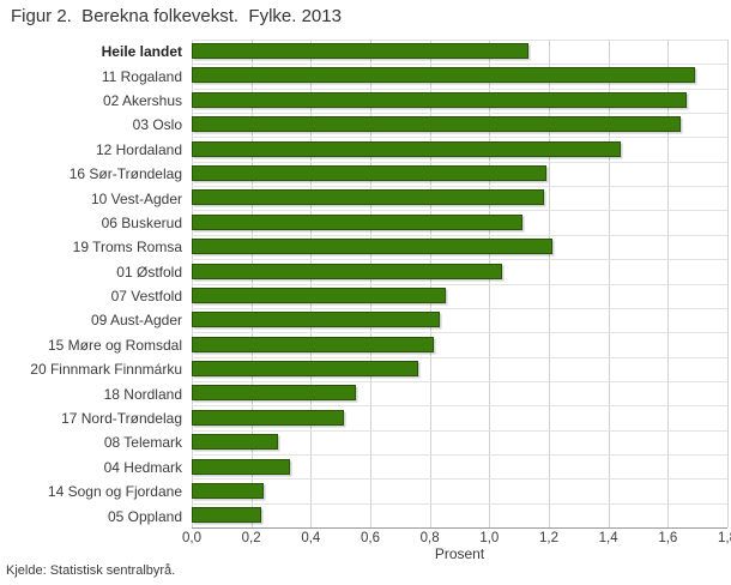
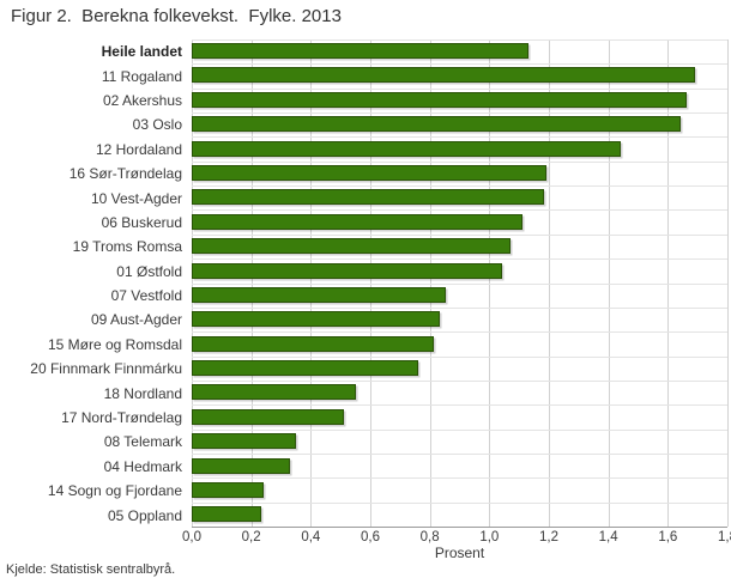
19 Troms Romsa: 1,22 -> 1,08
08 Telemark: 0,30 -> 0,36
